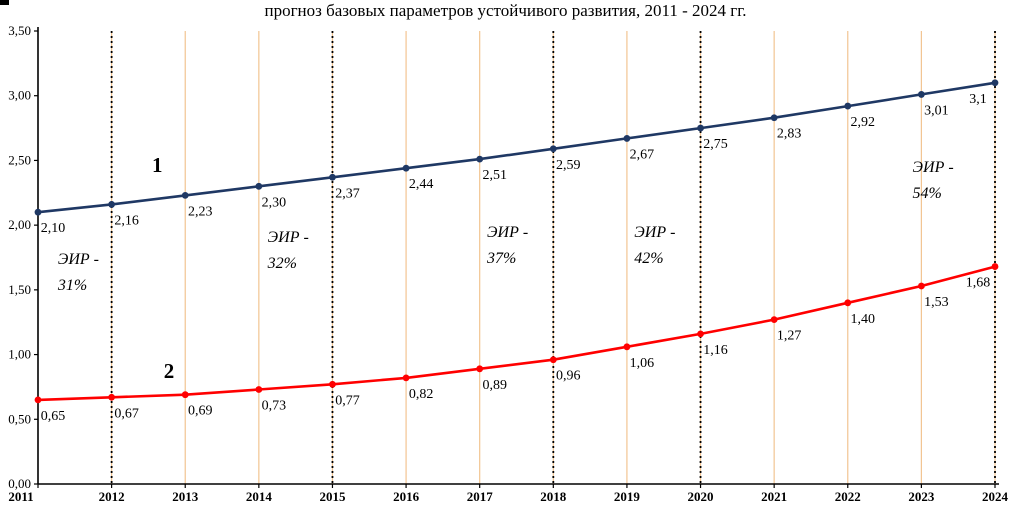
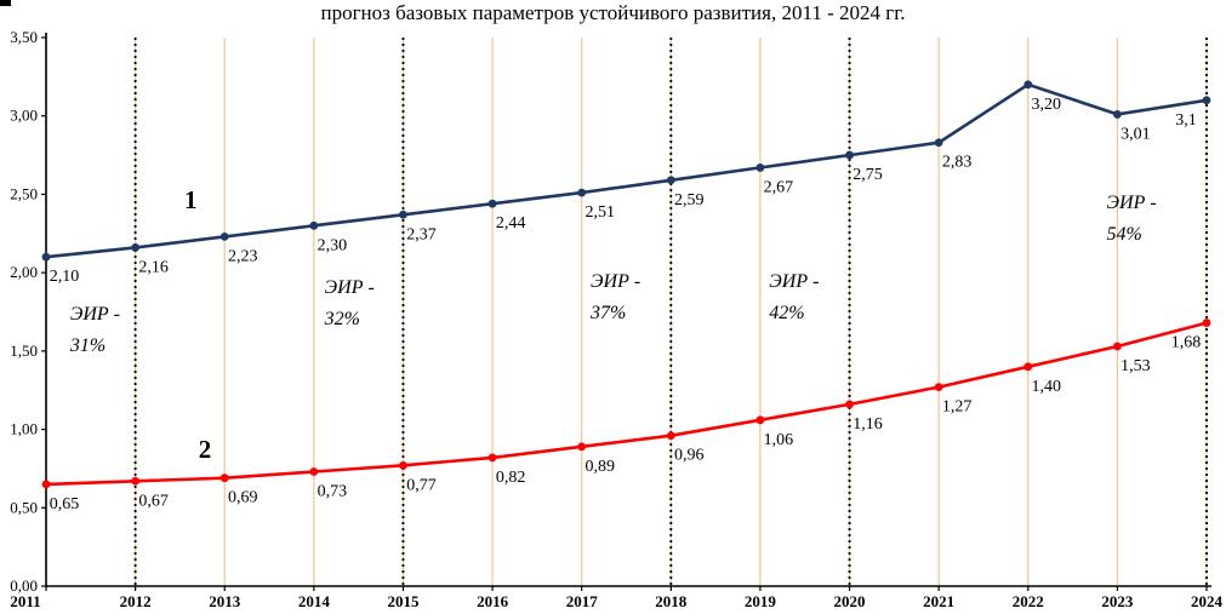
1/2022: 2,92 -> 3,20
